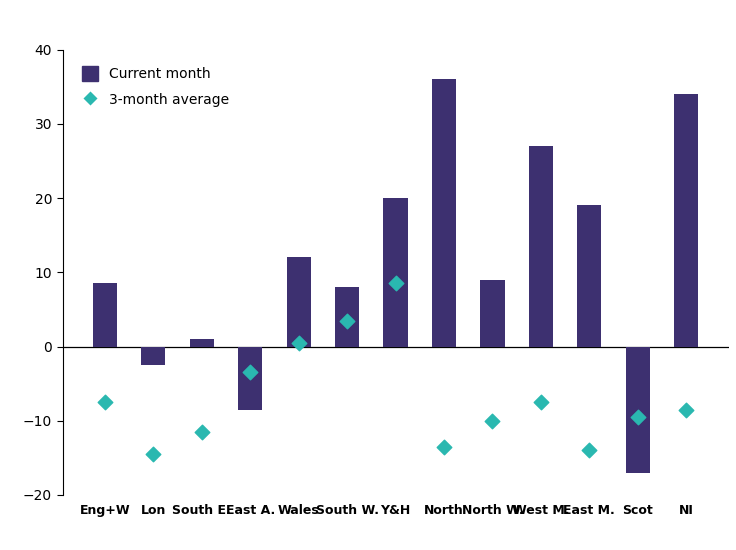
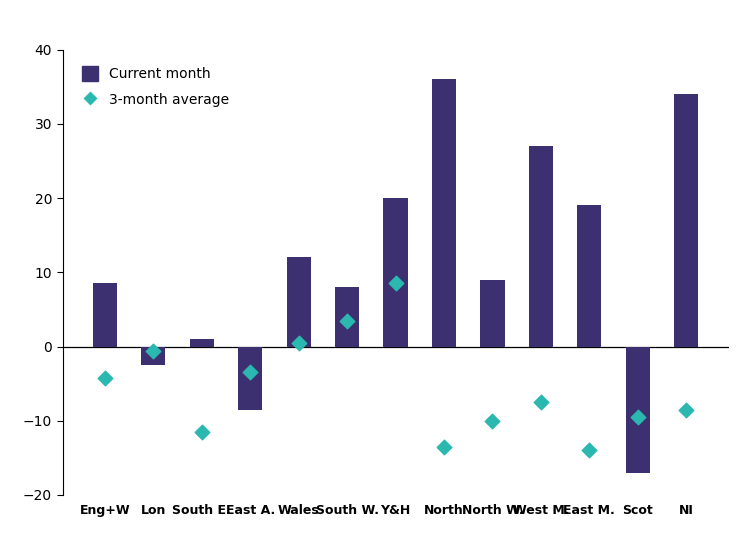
3-month average/Eng+W: -7.5 -> -4.2
3-month average/Lon: -14.5 -> -0.6
